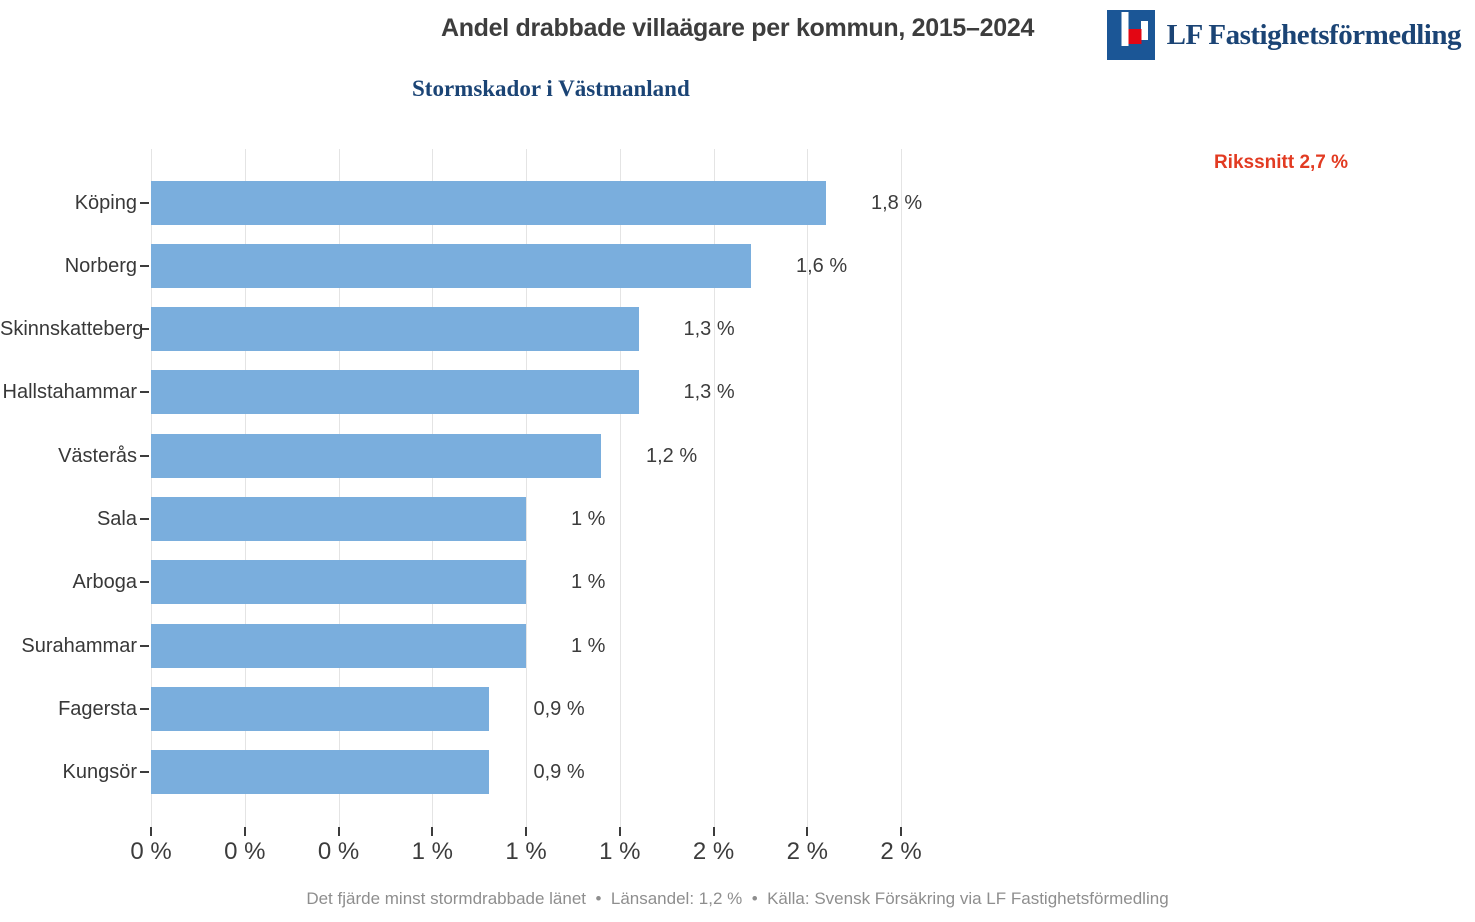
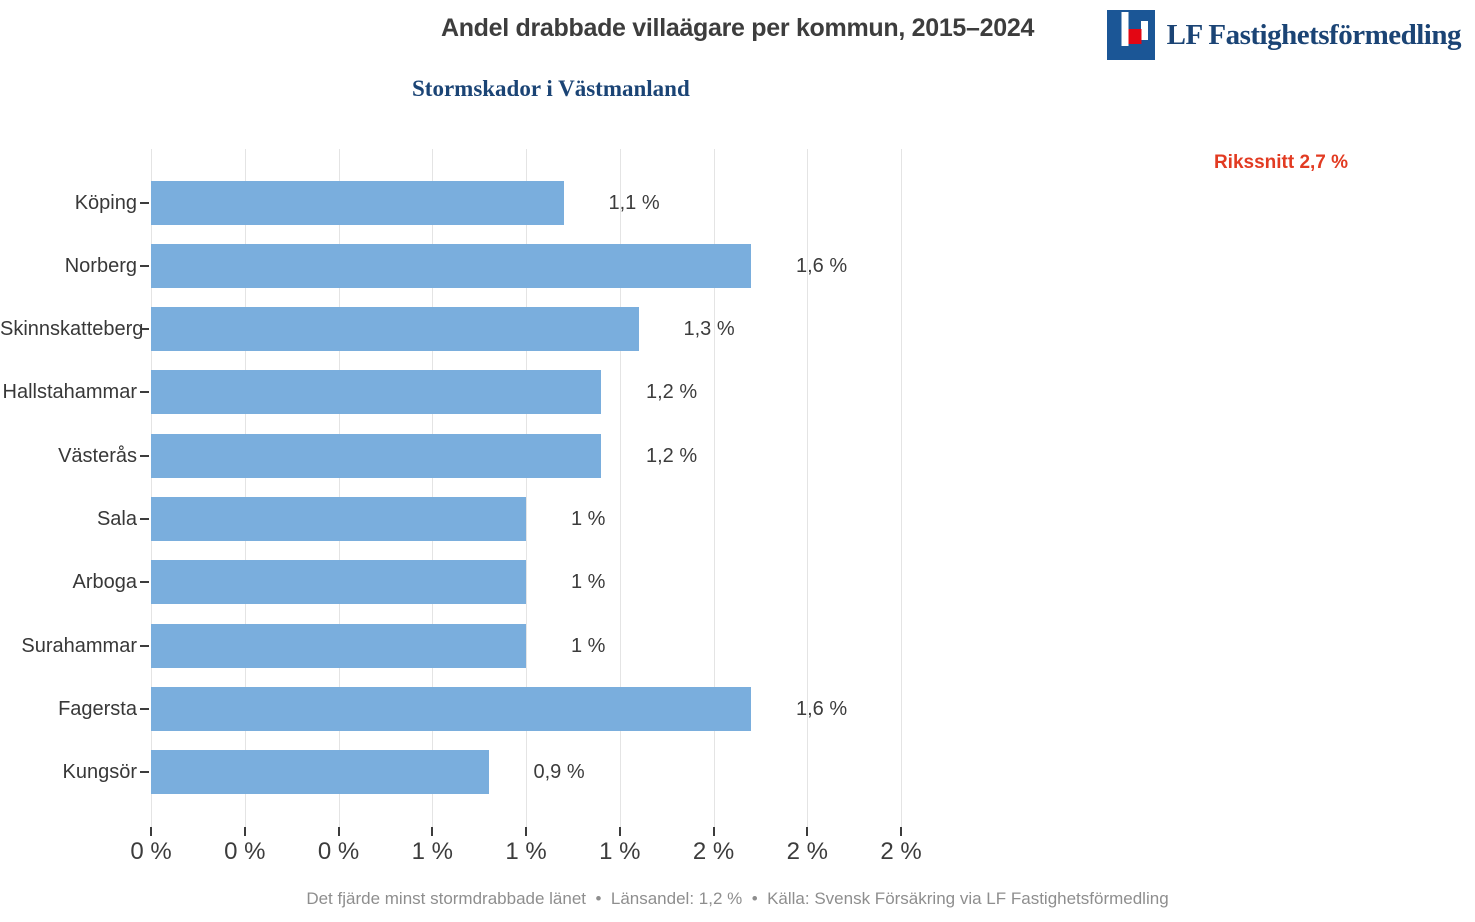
Köping: 1,8 -> 1,1
Hallstahammar: 1,3 -> 1,2
Fagersta: 0,9 -> 1,6
